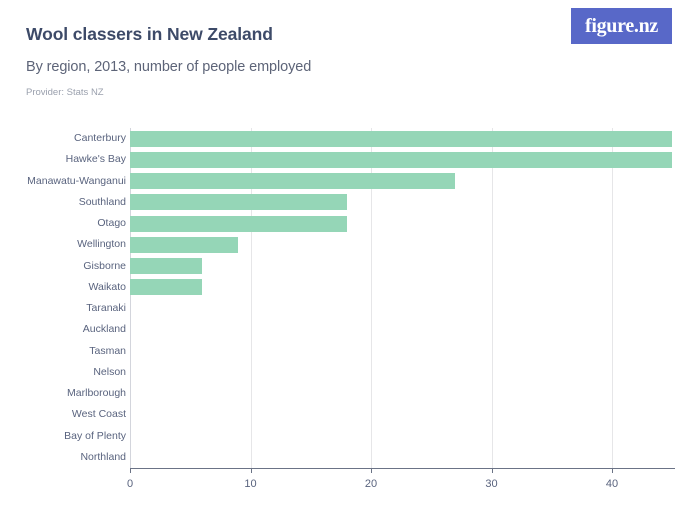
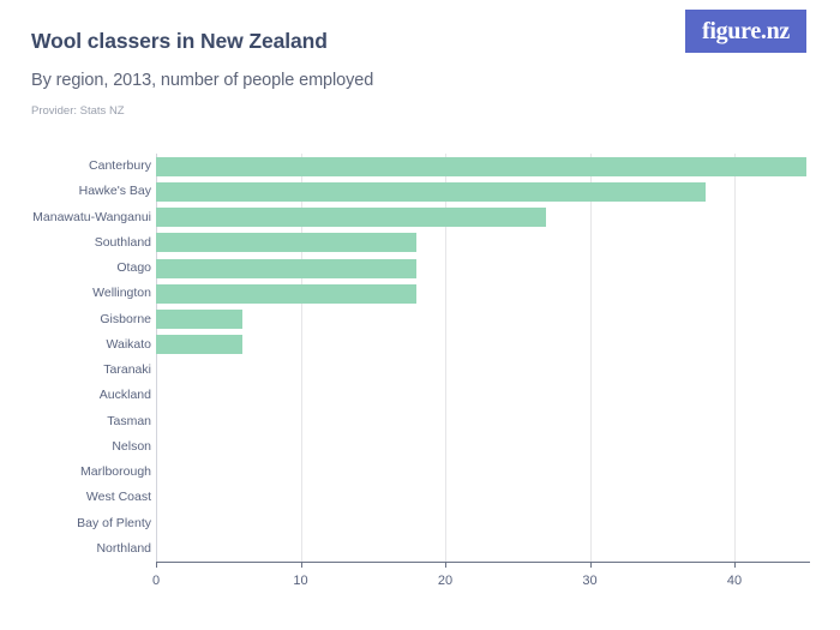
Hawke's Bay: 45 -> 38
Wellington: 9 -> 18
